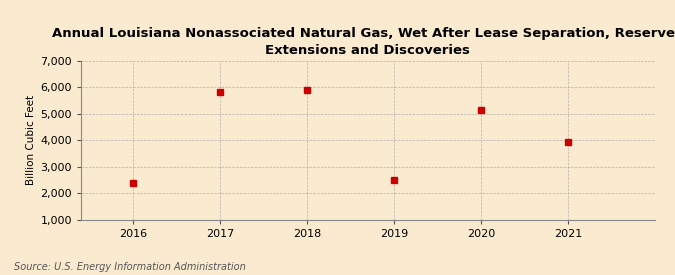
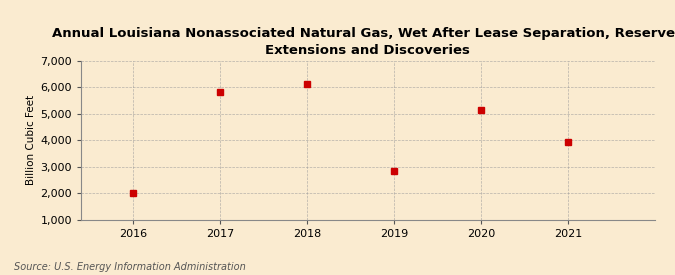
2016: 2,400 -> 2,000
2018: 5,900 -> 6,100
2019: 2,500 -> 2,850
